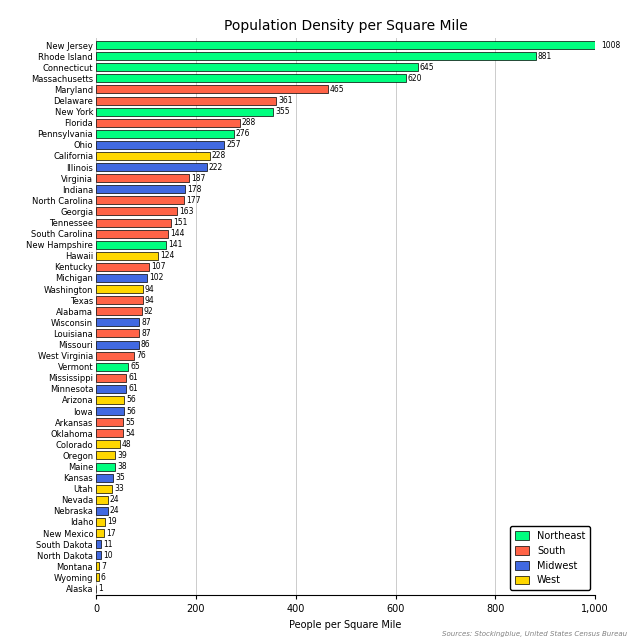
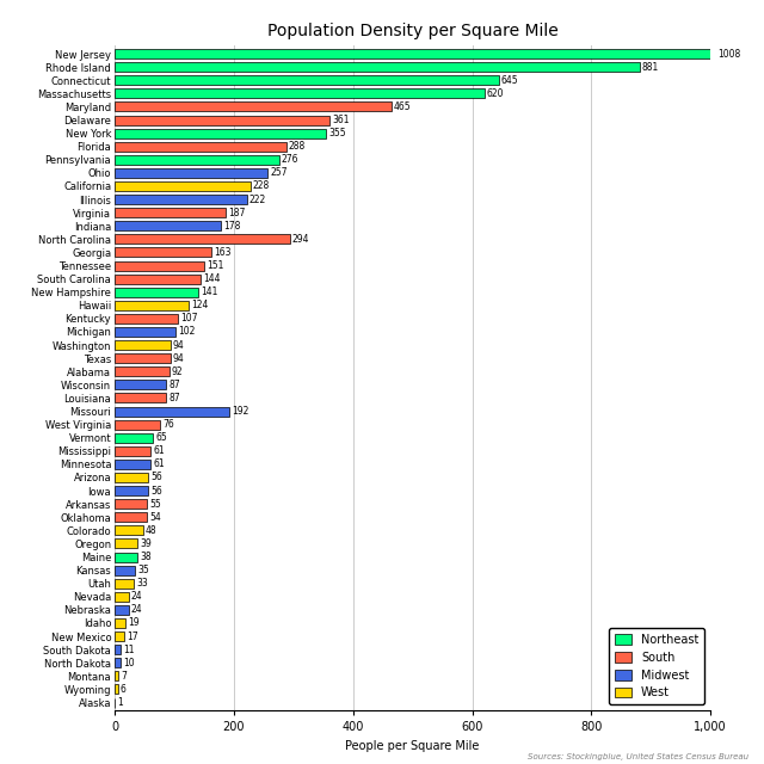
North Carolina: 177 -> 294
Missouri: 86 -> 192
